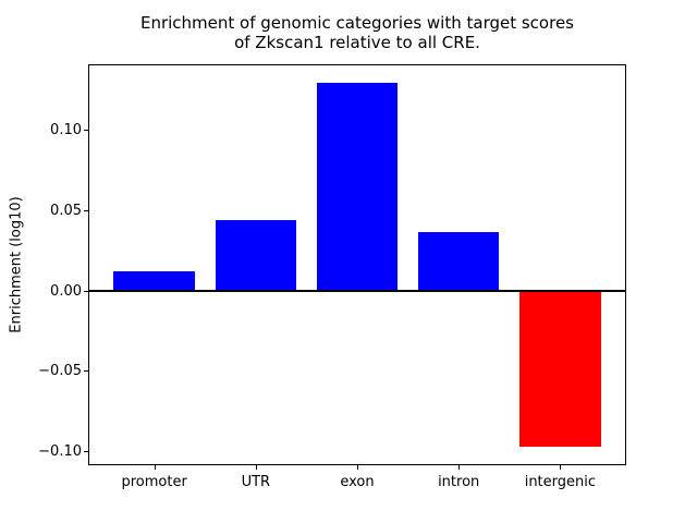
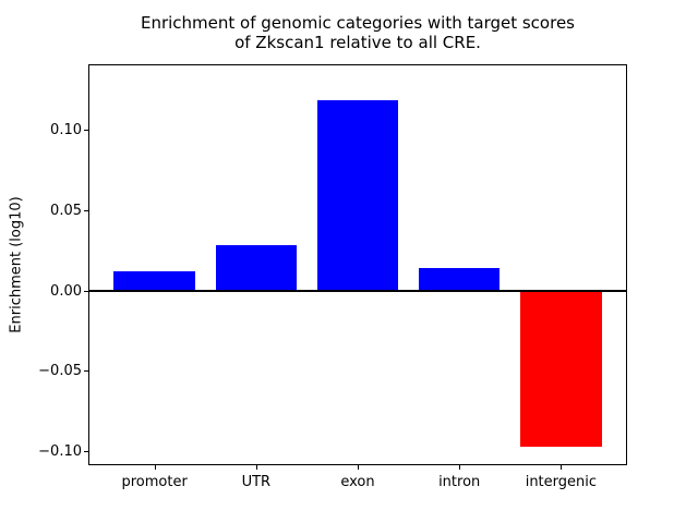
UTR: 0.044 -> 0.028
exon: 0.129 -> 0.118
intron: 0.036 -> 0.014
